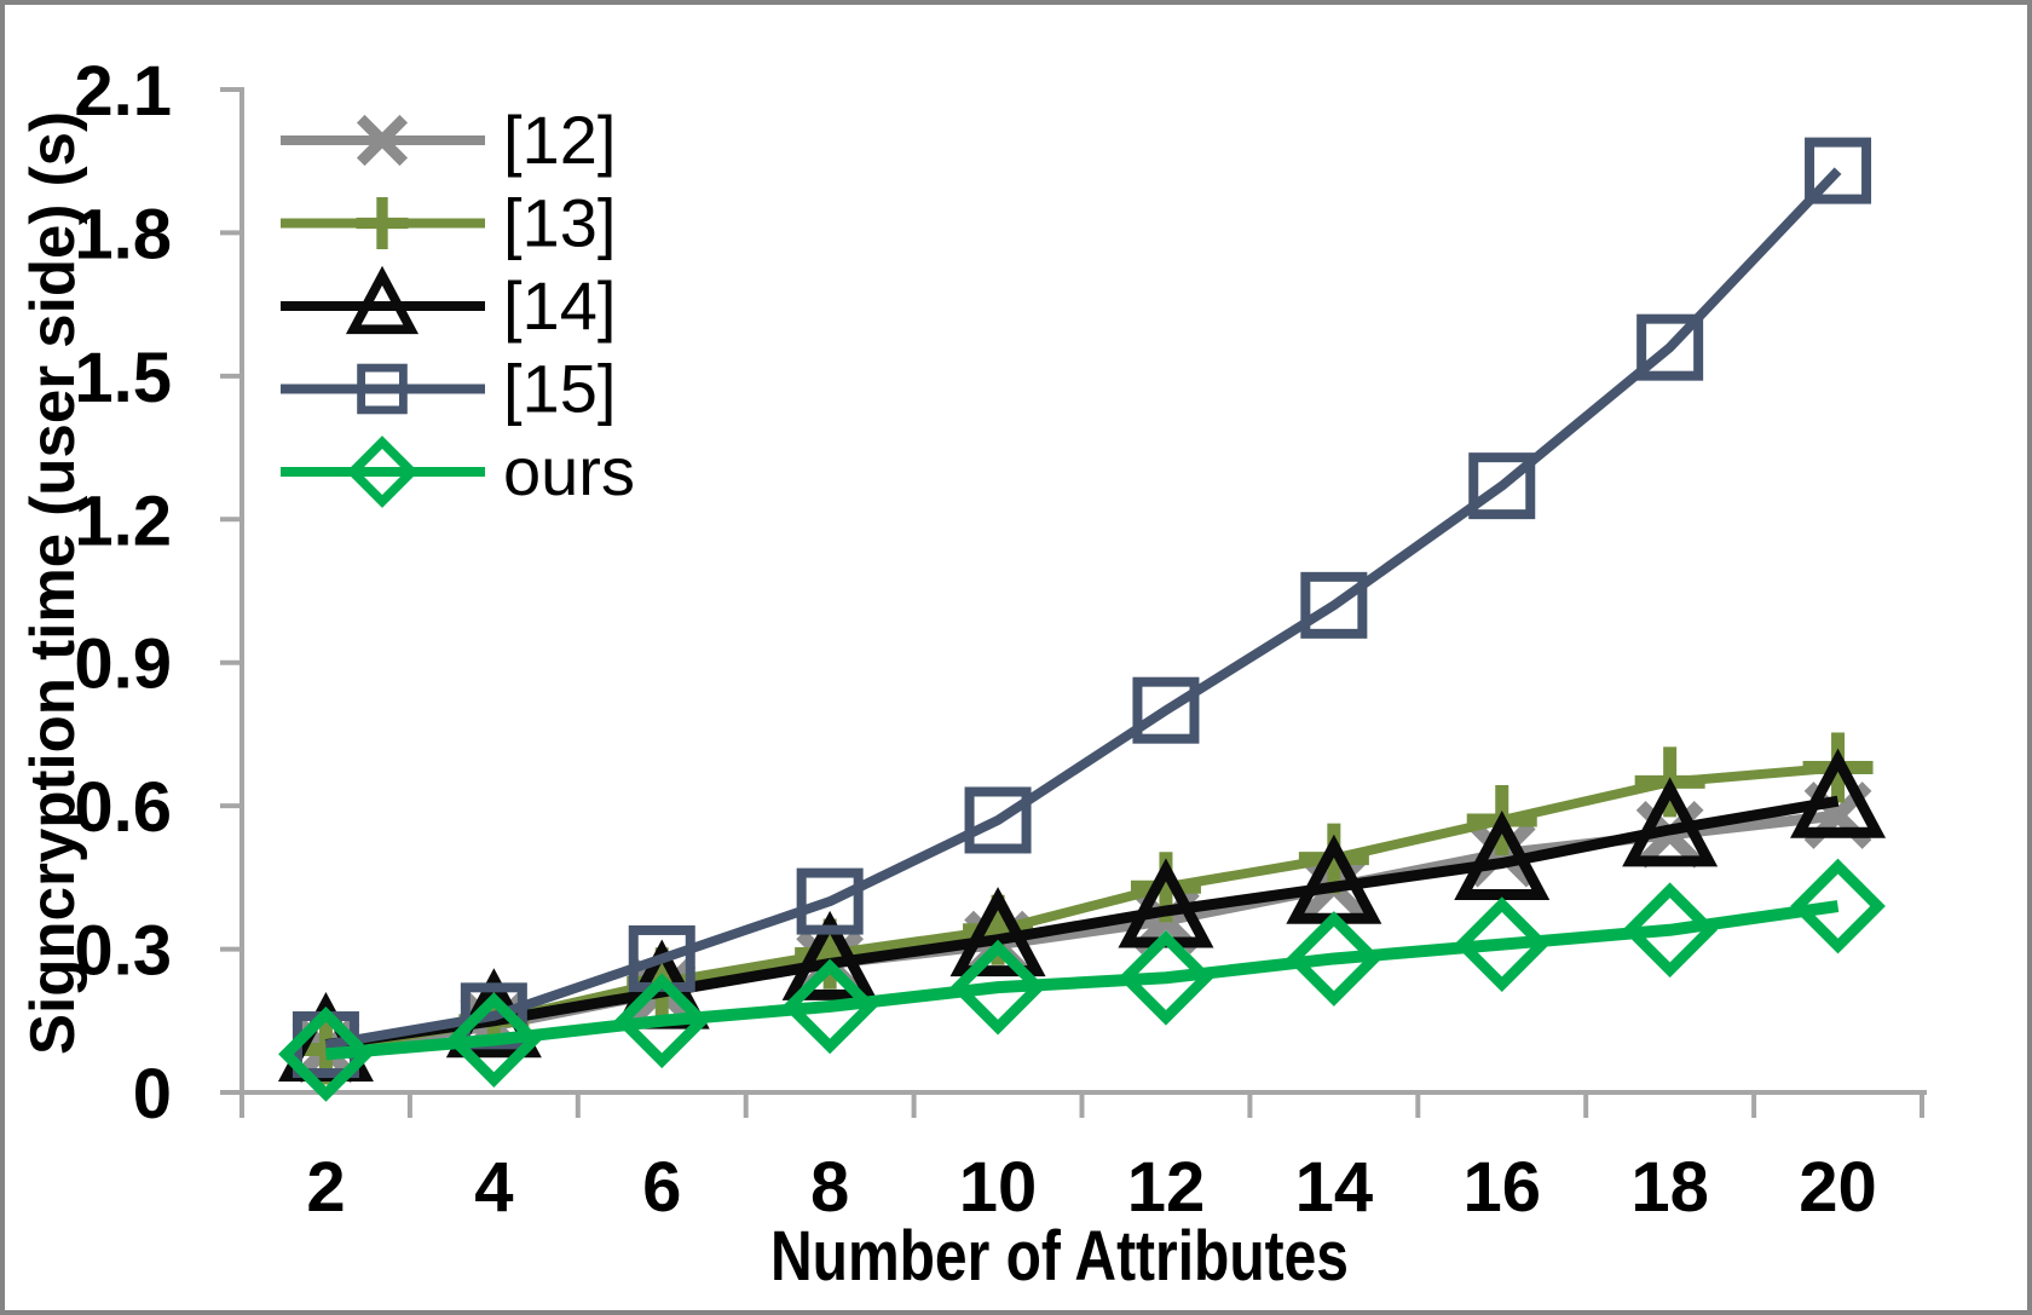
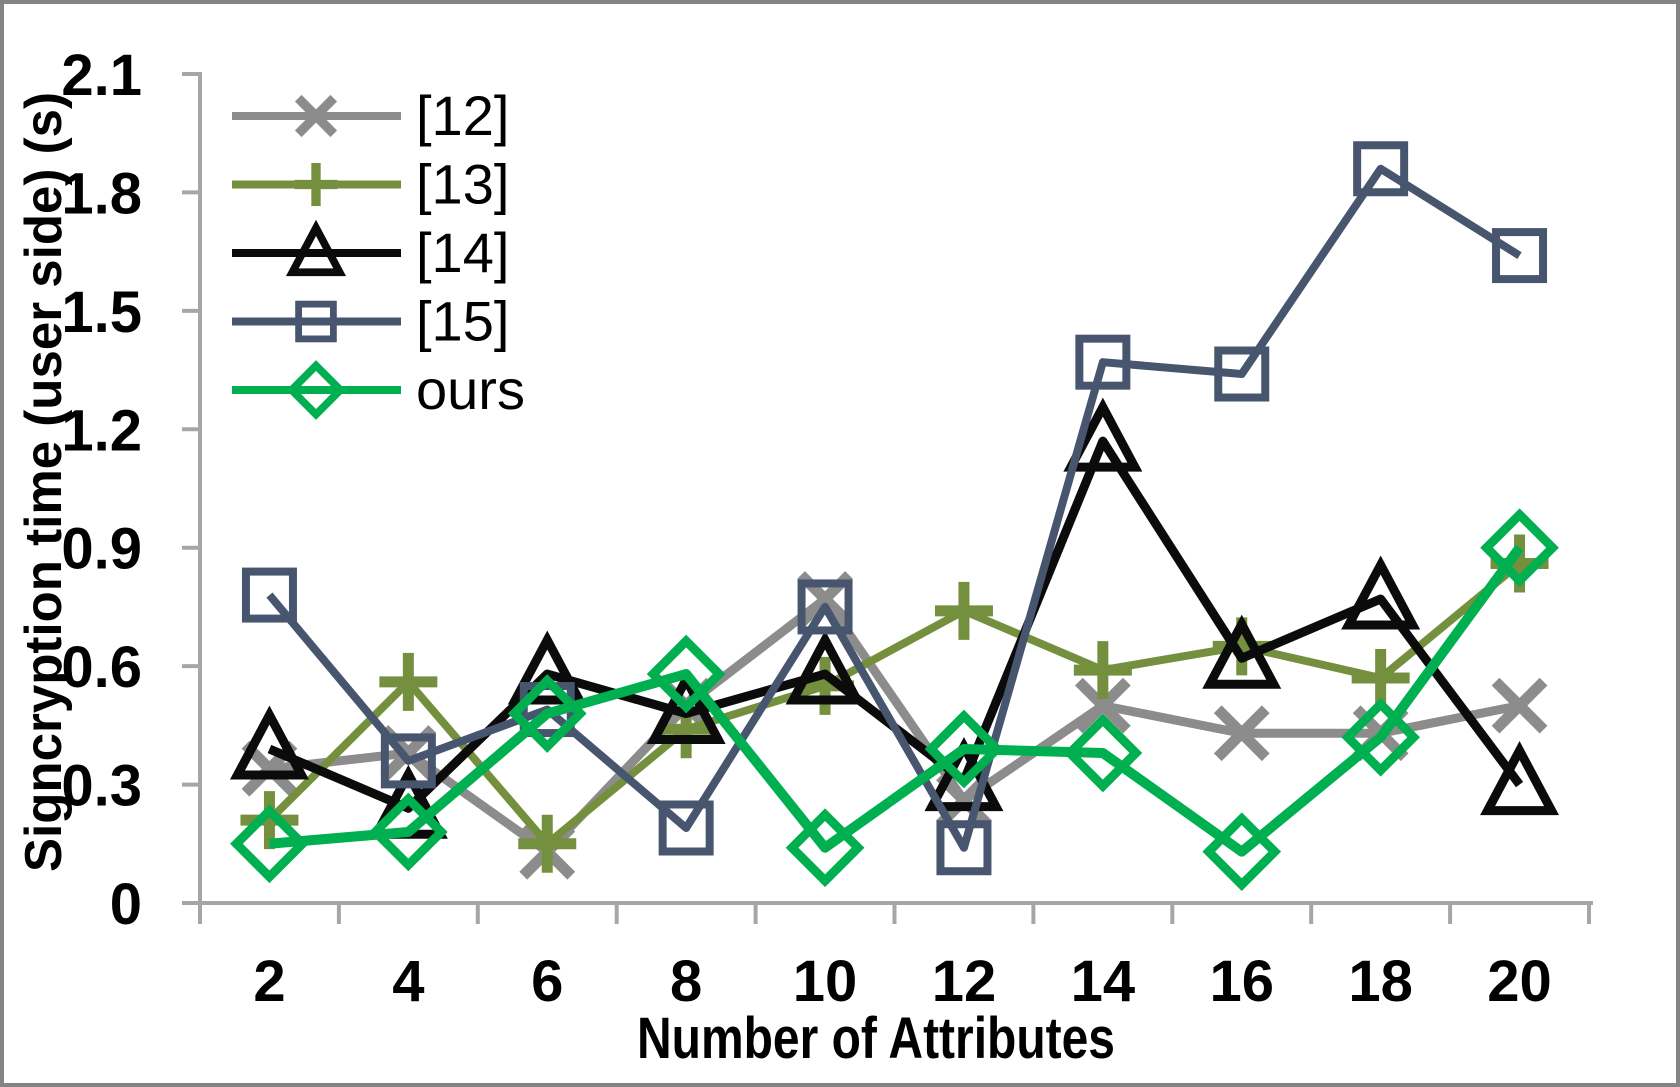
[12]/2: 0.09 -> 0.34
[13]/2: 0.09 -> 0.21
[14]/2: 0.10 -> 0.39
[15]/2: 0.10 -> 0.78
ours/2: 0.08 -> 0.15
[12]/4: 0.14 -> 0.38
[13]/4: 0.15 -> 0.56
[14]/4: 0.15 -> 0.24
[15]/4: 0.16 -> 0.36
ours/4: 0.11 -> 0.18
[12]/6: 0.21 -> 0.13
[13]/6: 0.23 -> 0.15
[14]/6: 0.21 -> 0.58
[15]/6: 0.28 -> 0.49
ours/6: 0.15 -> 0.48
[12]/8: 0.27 -> 0.50
[13]/8: 0.29 -> 0.44
[14]/8: 0.27 -> 0.48
[15]/8: 0.40 -> 0.19
ours/8: 0.18 -> 0.58
[12]/10: 0.31 -> 0.77
[13]/10: 0.34 -> 0.55
[14]/10: 0.32 -> 0.58
[15]/10: 0.57 -> 0.75
ours/10: 0.22 -> 0.14
[12]/12: 0.36 -> 0.26
[13]/12: 0.43 -> 0.74
[14]/12: 0.38 -> 0.31
[15]/12: 0.80 -> 0.14
ours/12: 0.24 -> 0.39
[12]/14: 0.43 -> 0.50
[13]/14: 0.49 -> 0.59
[14]/14: 0.43 -> 1.17
[15]/14: 1.02 -> 1.37
ours/14: 0.28 -> 0.38
[12]/16: 0.50 -> 0.43
[13]/16: 0.57 -> 0.65
[14]/16: 0.48 -> 0.62
[15]/16: 1.27 -> 1.34
ours/16: 0.31 -> 0.13
[12]/18: 0.54 -> 0.43
[13]/18: 0.65 -> 0.57
[14]/18: 0.55 -> 0.77
[15]/18: 1.56 -> 1.86
ours/18: 0.34 -> 0.42
[12]/20: 0.58 -> 0.50
[13]/20: 0.68 -> 0.86
[14]/20: 0.61 -> 0.30
[15]/20: 1.93 -> 1.64
ours/20: 0.39 -> 0.90
